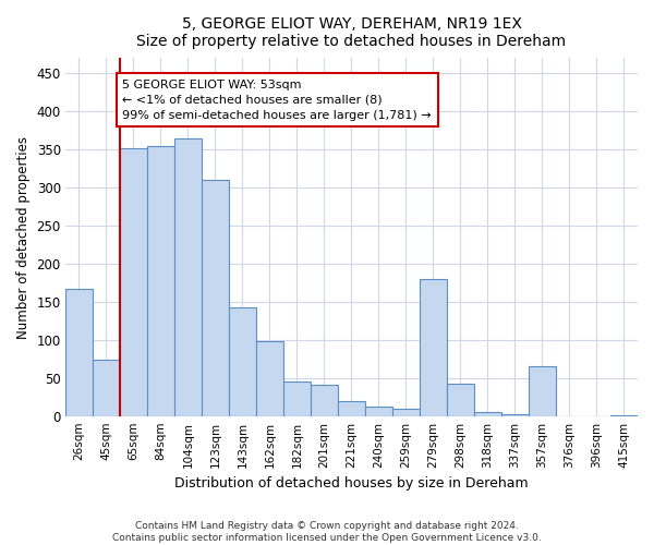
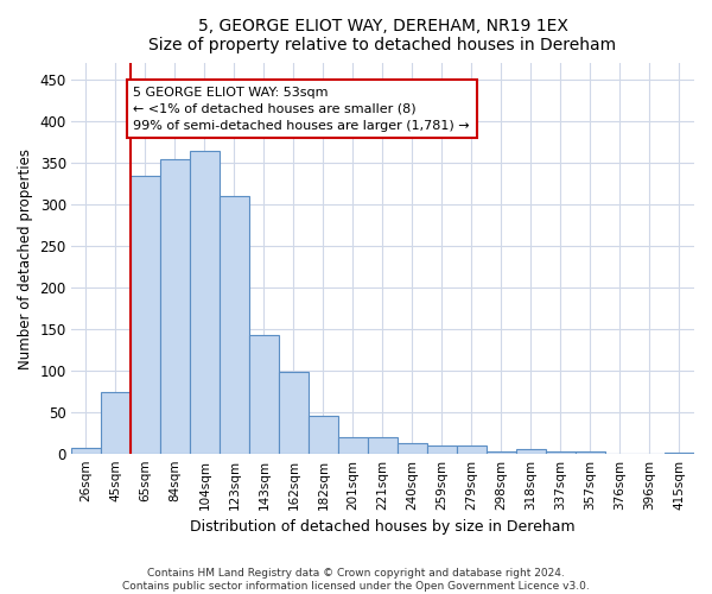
26sqm: 168 -> 7
65sqm: 352 -> 335
201sqm: 42 -> 20
279sqm: 180 -> 10
298sqm: 44 -> 4
357sqm: 66 -> 4
